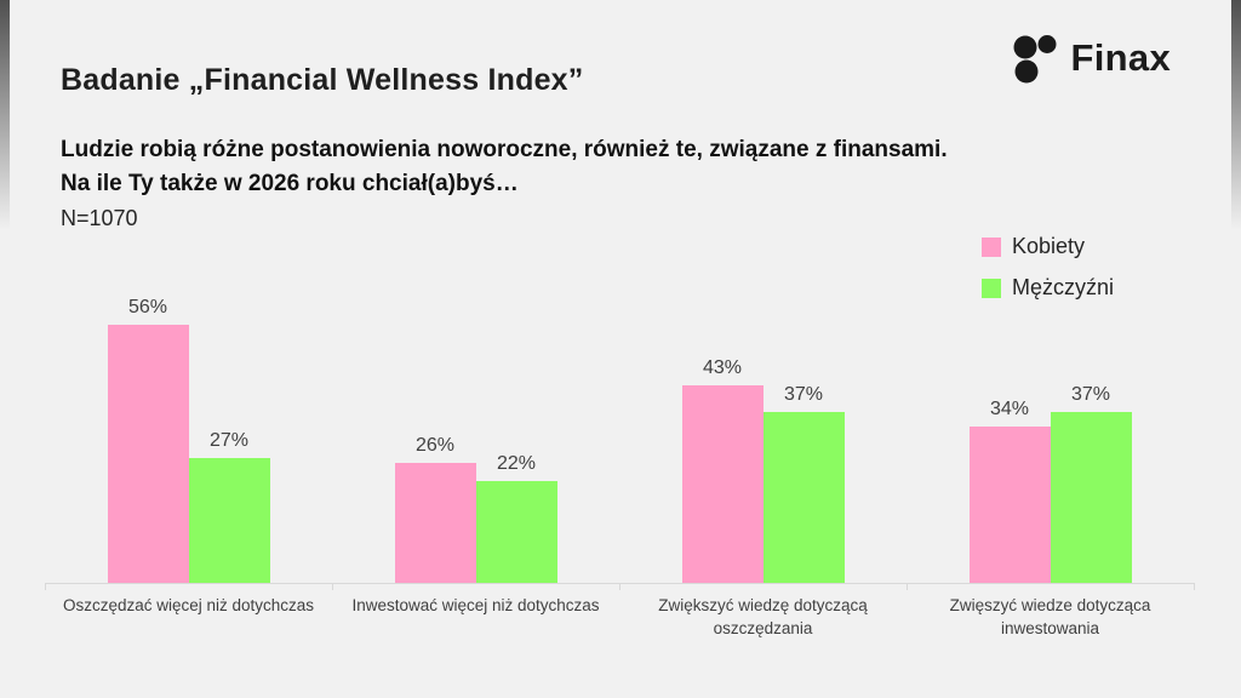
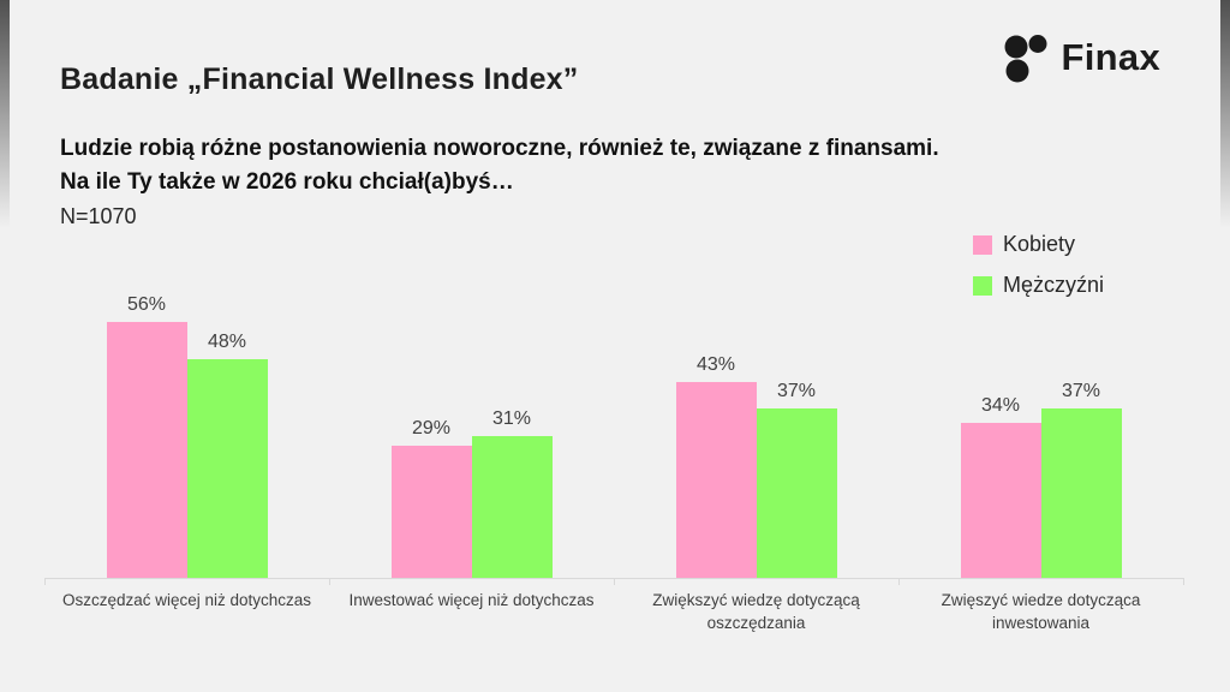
Mężczyźni/Oszczędzać więcej niż dotychczas: 27% -> 48%
Kobiety/Inwestować więcej niż dotychczas: 26% -> 29%
Mężczyźni/Inwestować więcej niż dotychczas: 22% -> 31%
